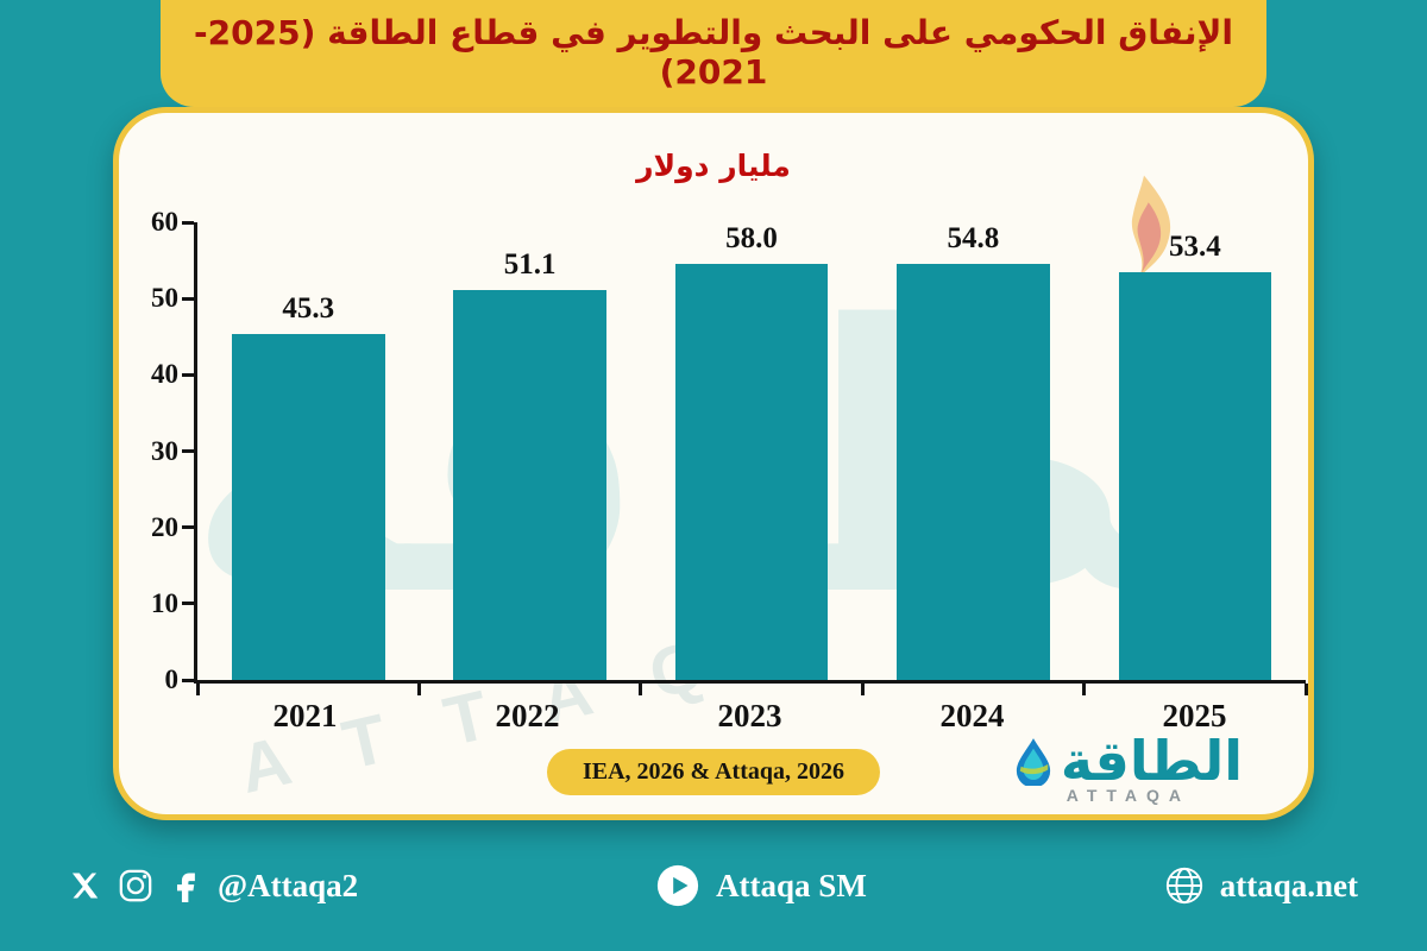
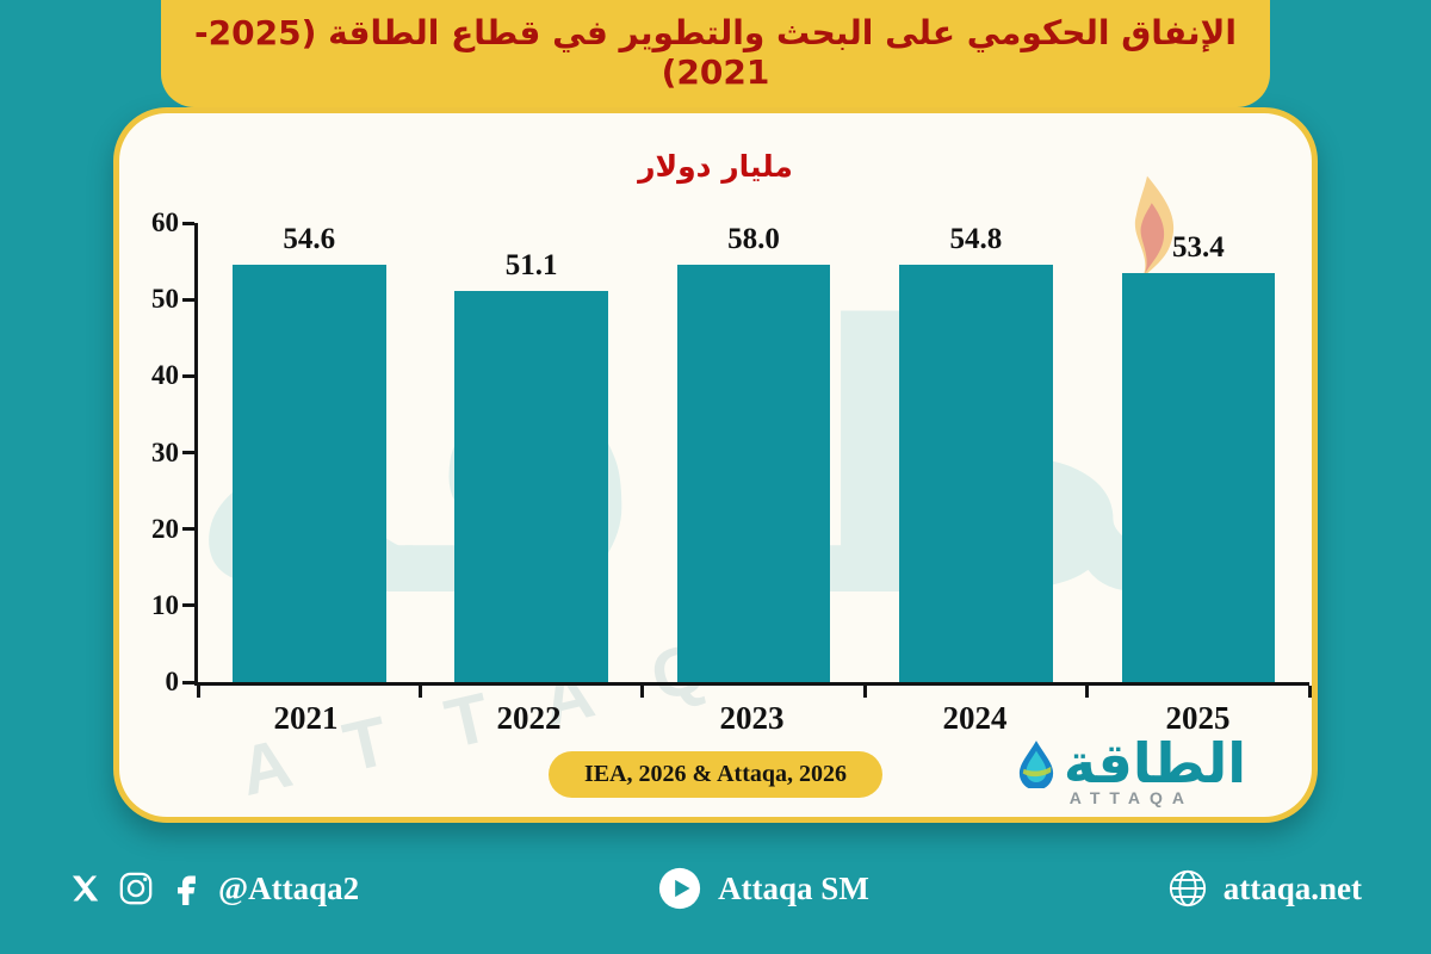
2021: 45.3 -> 54.6
